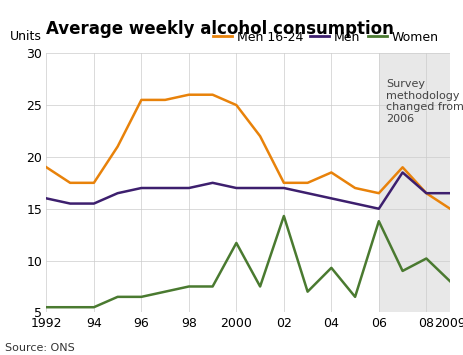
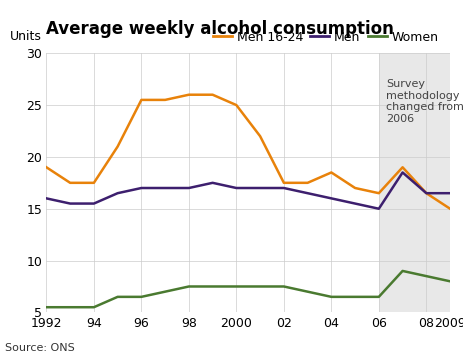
Women/2000: 11.7 -> 7.5
Women/02: 14.3 -> 7.5
Women/04: 9.3 -> 6.5
Women/06: 13.8 -> 6.5
Women/08: 10.2 -> 8.5
